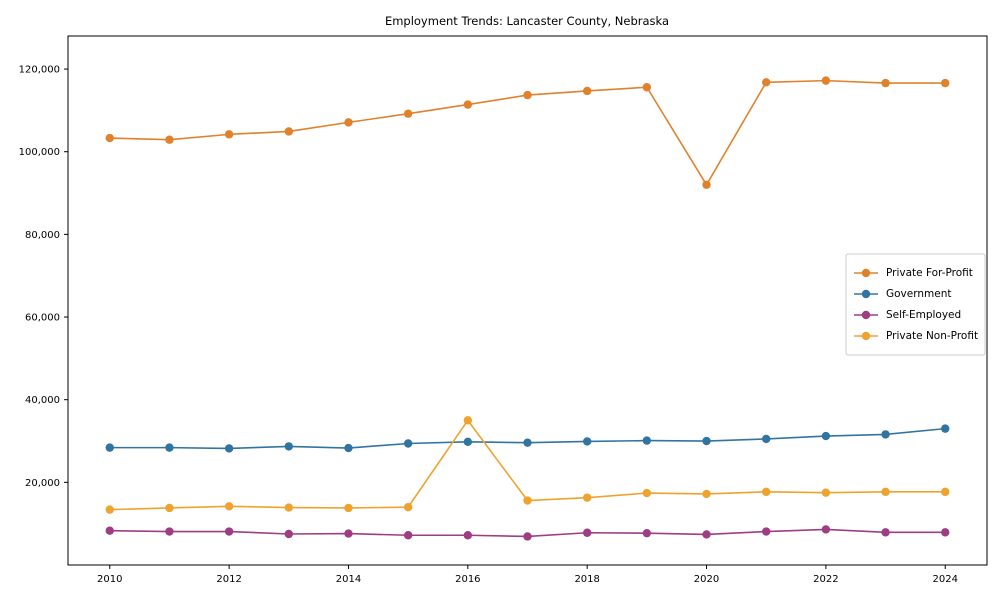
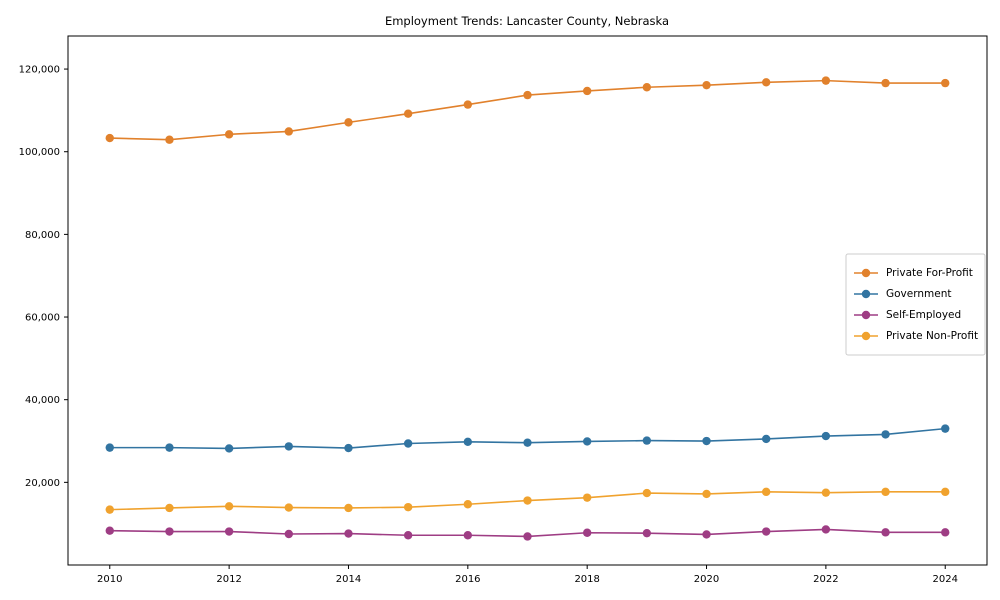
Private Non-Profit/2016: 35000 -> 15000
Private For-Profit/2020: 92000 -> 116000
